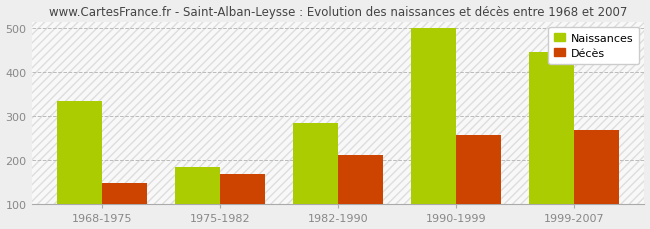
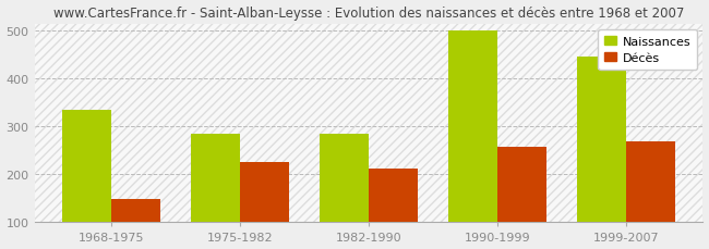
Naissances/1975-1982: 185 -> 285
Décès/1975-1982: 168 -> 225
